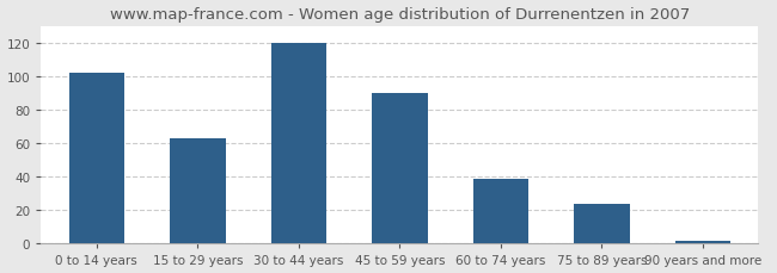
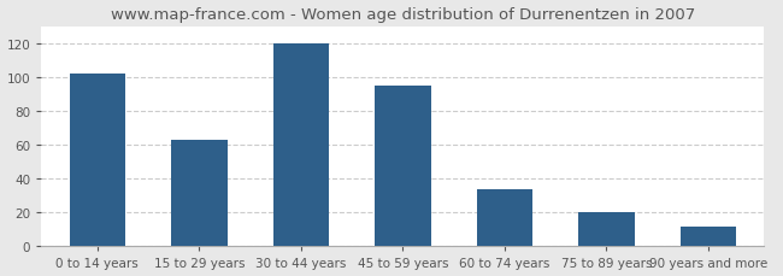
45 to 59 years: 90 -> 95
60 to 74 years: 39 -> 34
75 to 89 years: 24 -> 20
90 years and more: 2 -> 12
